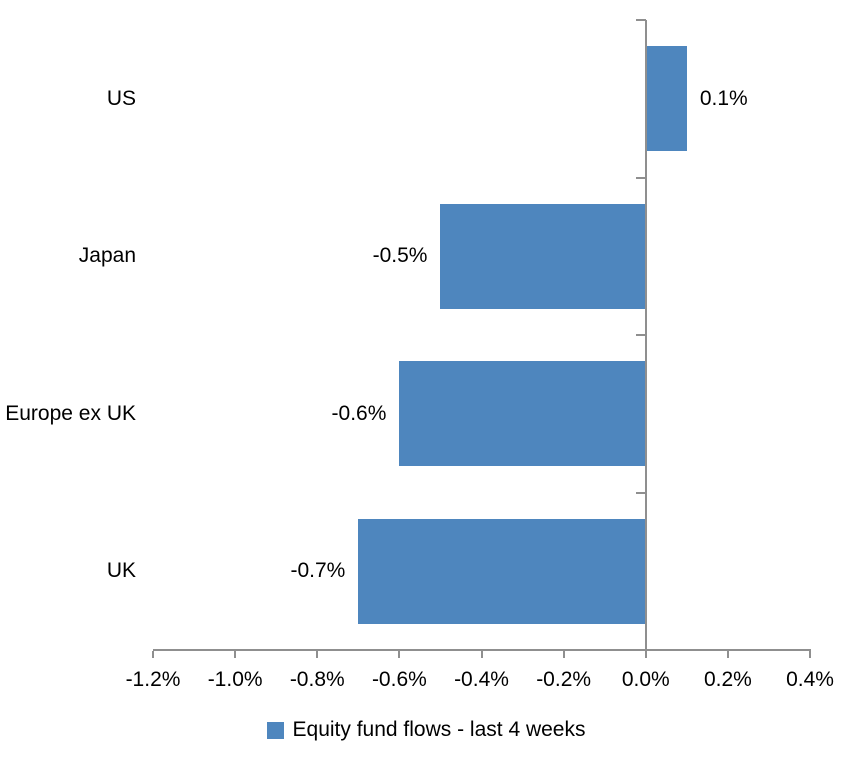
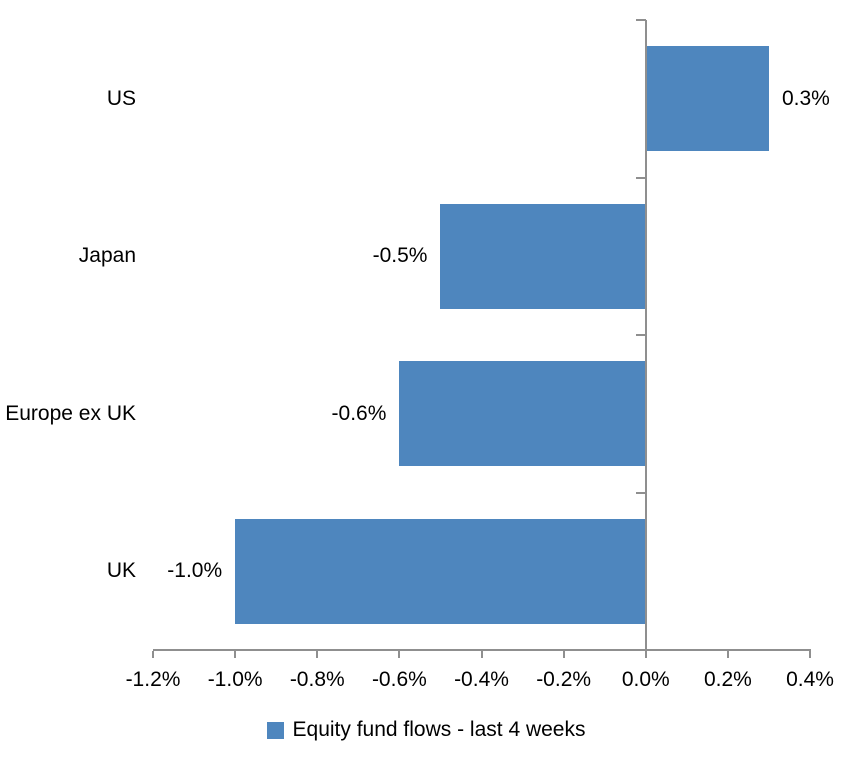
US: 0.1% -> 0.3%
UK: -0.7% -> -1.0%
